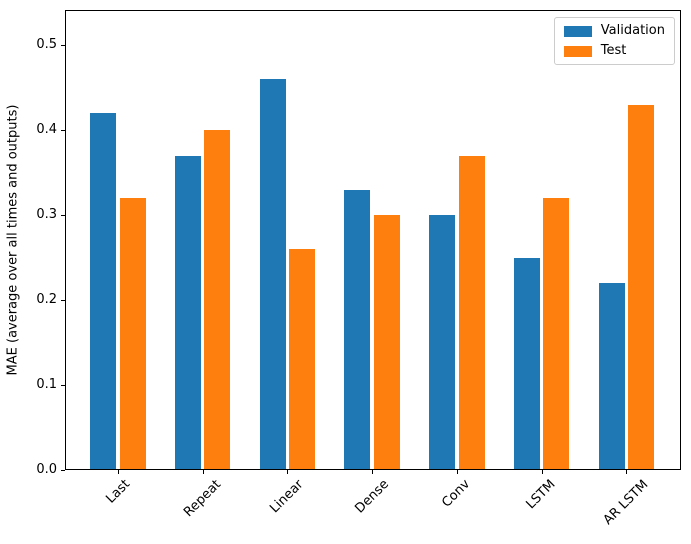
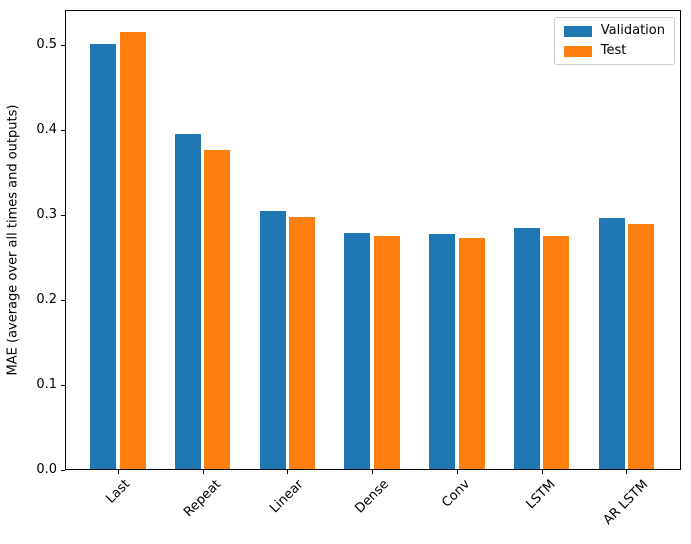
Validation/Last: 0.42 -> 0.50
Test/Last: 0.32 -> 0.52
Validation/Repeat: 0.37 -> 0.40
Test/Repeat: 0.40 -> 0.38
Validation/Linear: 0.46 -> 0.30
Test/Linear: 0.26 -> 0.30
Validation/Dense: 0.33 -> 0.28
Test/Dense: 0.30 -> 0.28
Validation/Conv: 0.30 -> 0.28
Test/Conv: 0.37 -> 0.27
Validation/LSTM: 0.25 -> 0.28
Test/LSTM: 0.32 -> 0.28
Validation/AR LSTM: 0.22 -> 0.30
Test/AR LSTM: 0.43 -> 0.29
